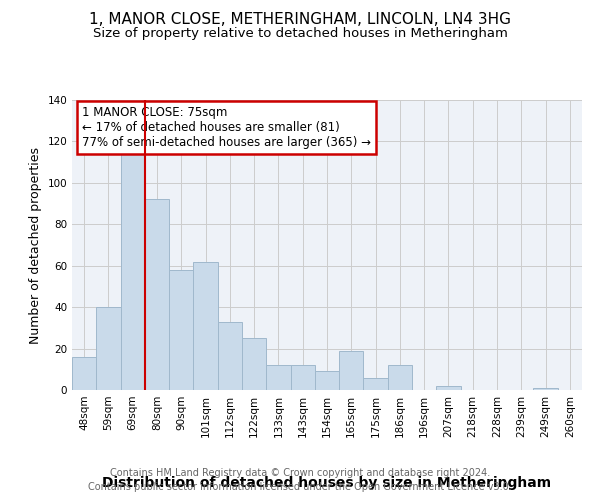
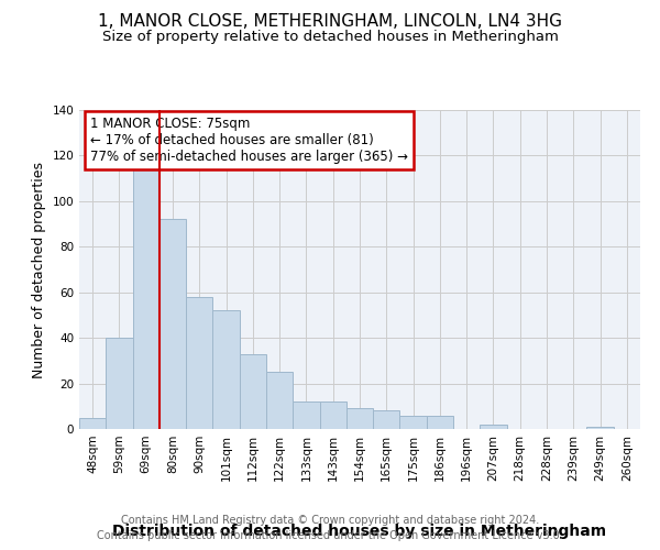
48sqm: 16 -> 5
101sqm: 62 -> 52
165sqm: 19 -> 8
186sqm: 12 -> 6
